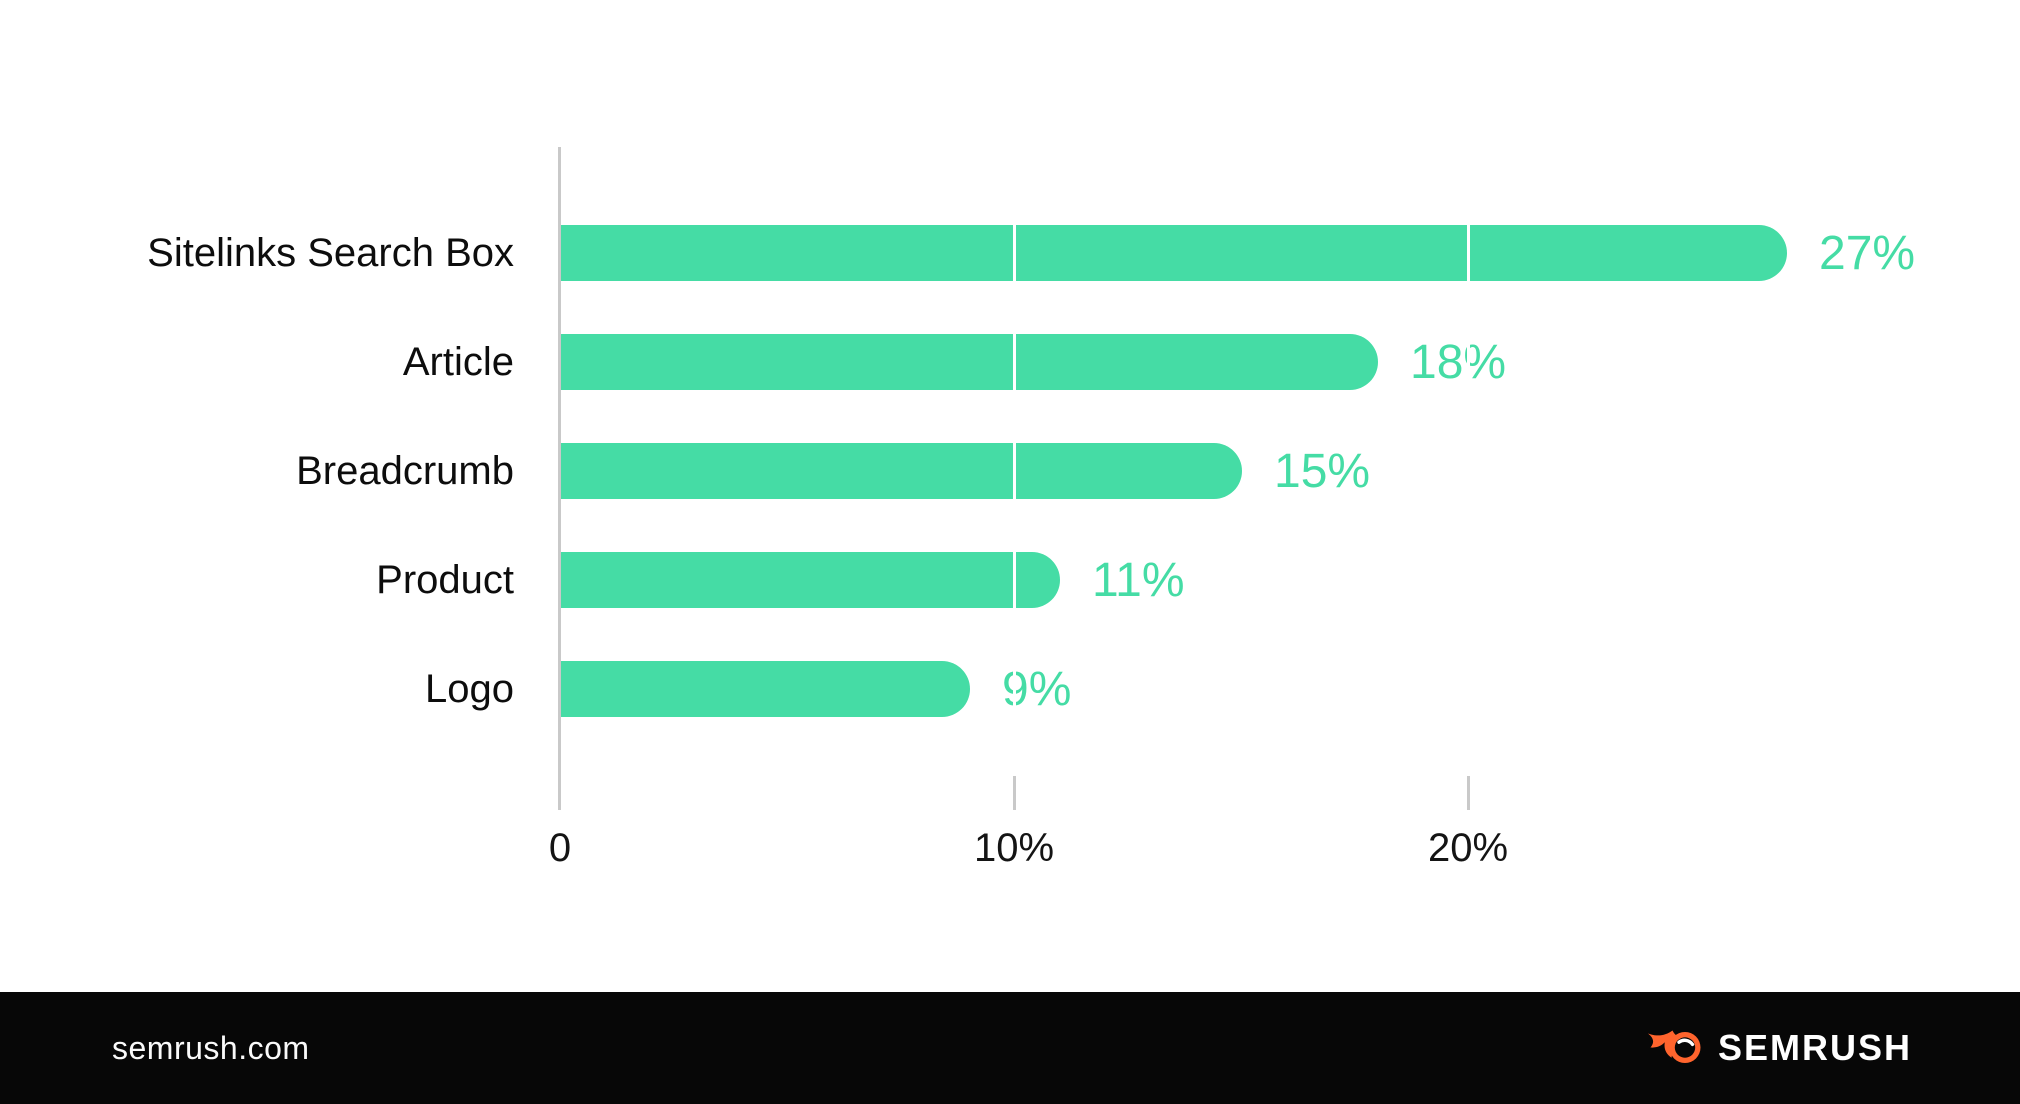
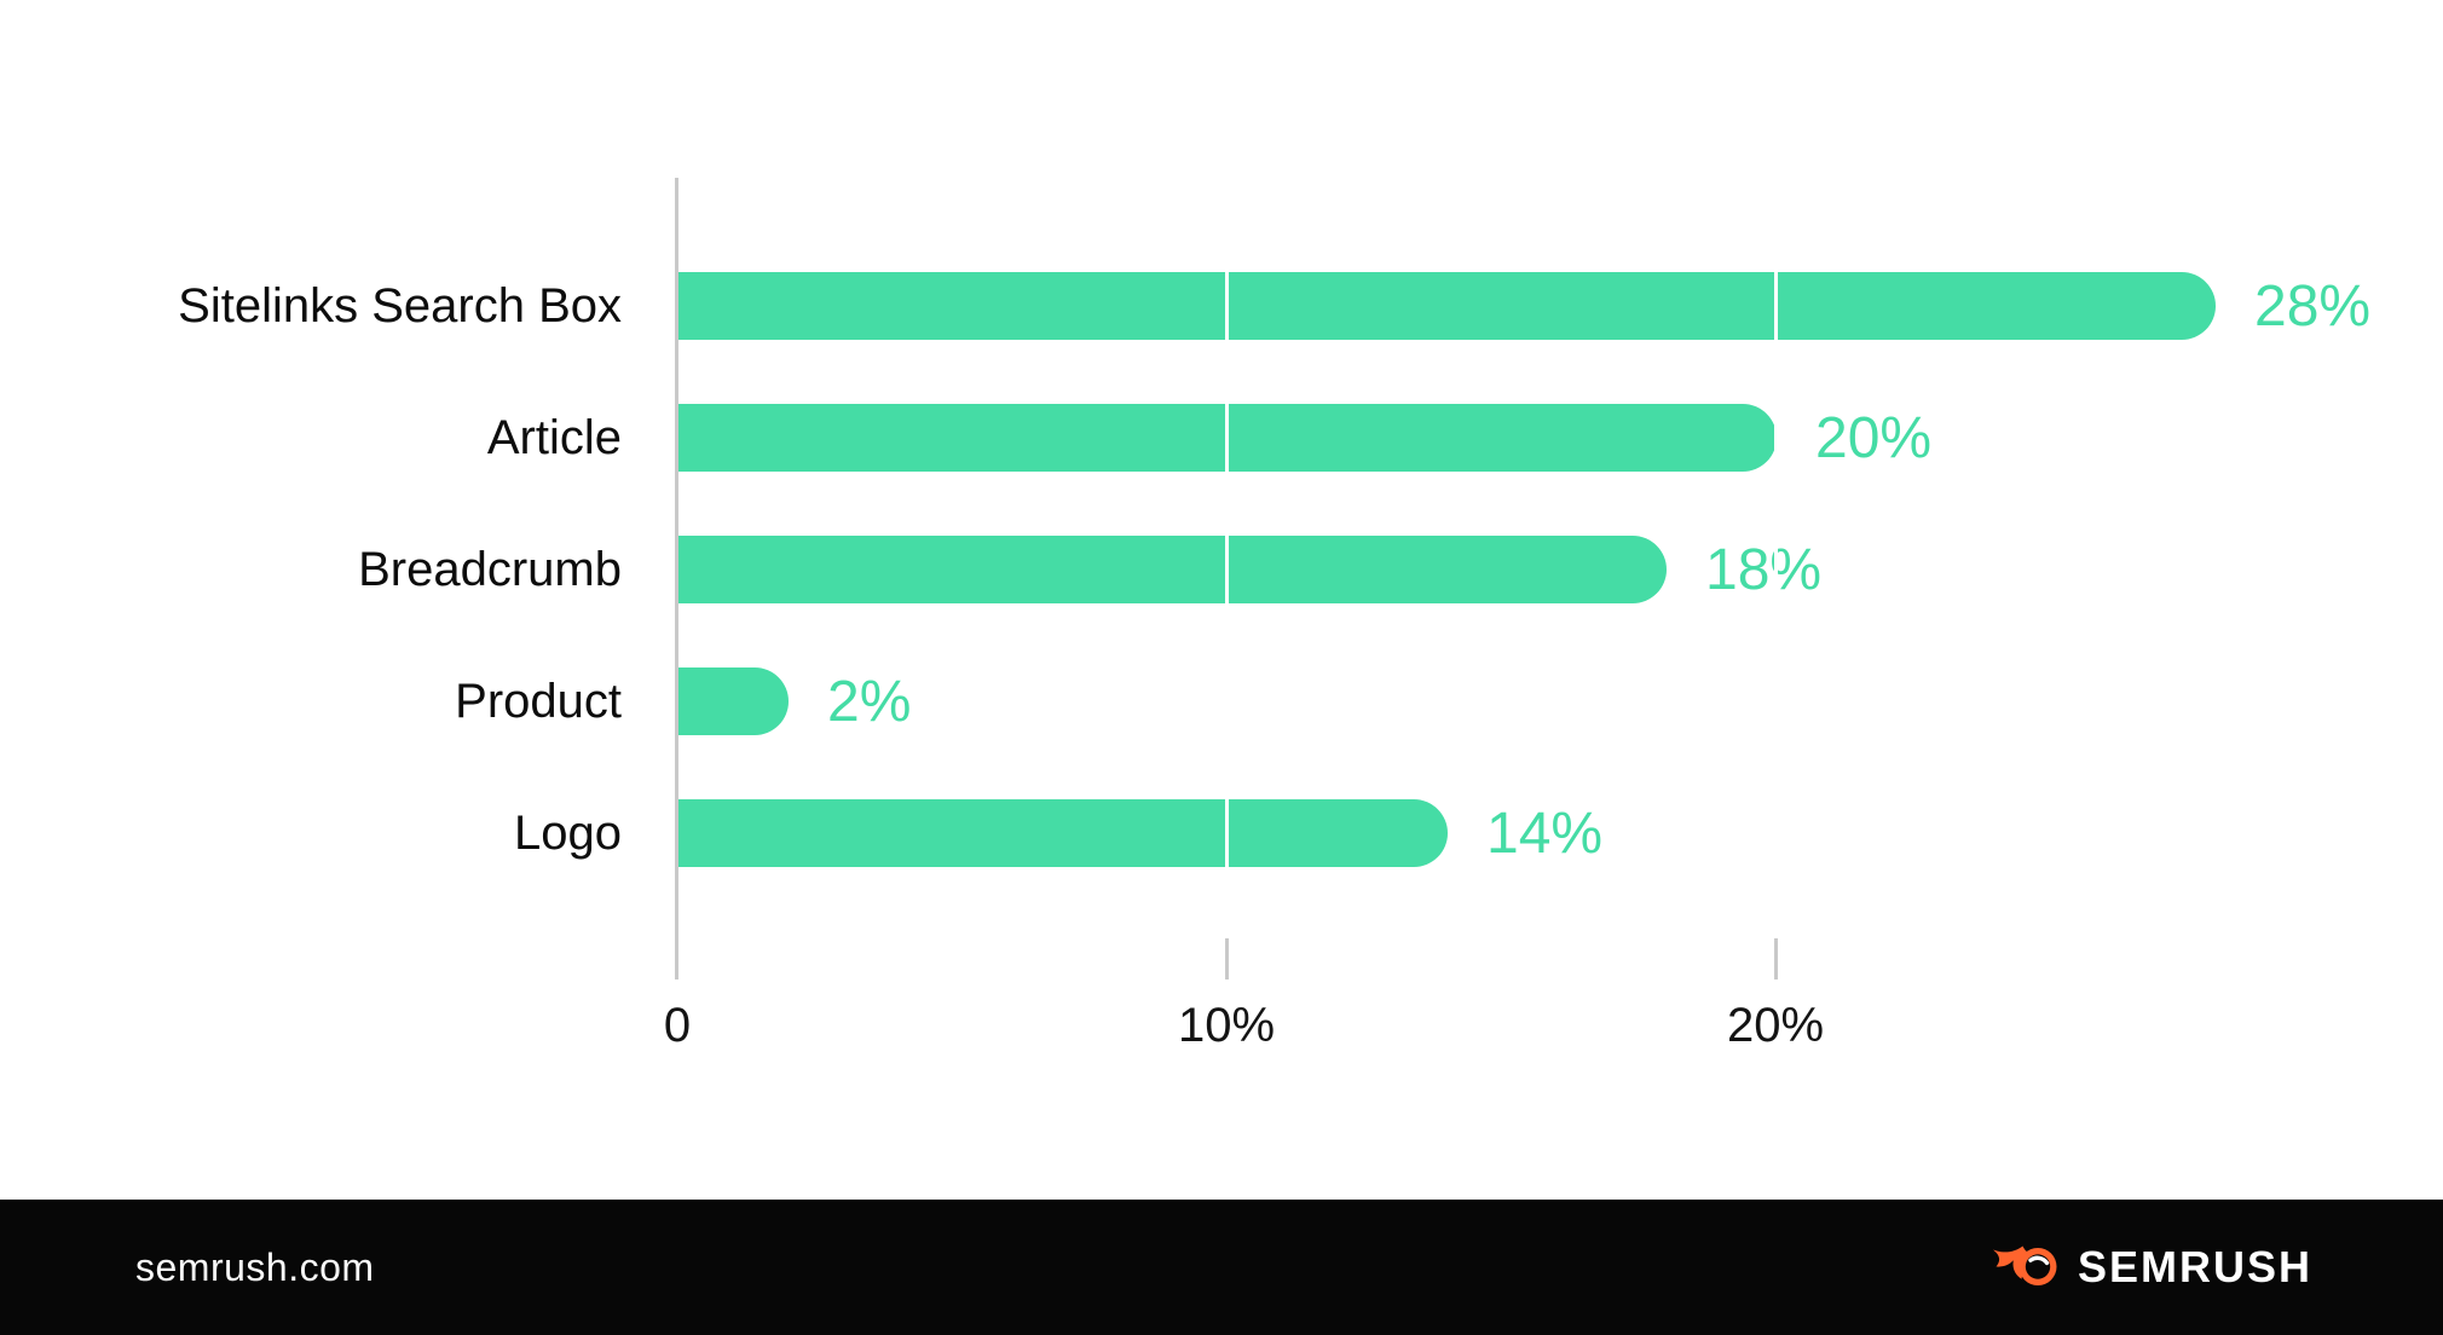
Sitelinks Search Box: 27% -> 28%
Article: 18% -> 20%
Breadcrumb: 15% -> 18%
Product: 11% -> 2%
Logo: 9% -> 14%
